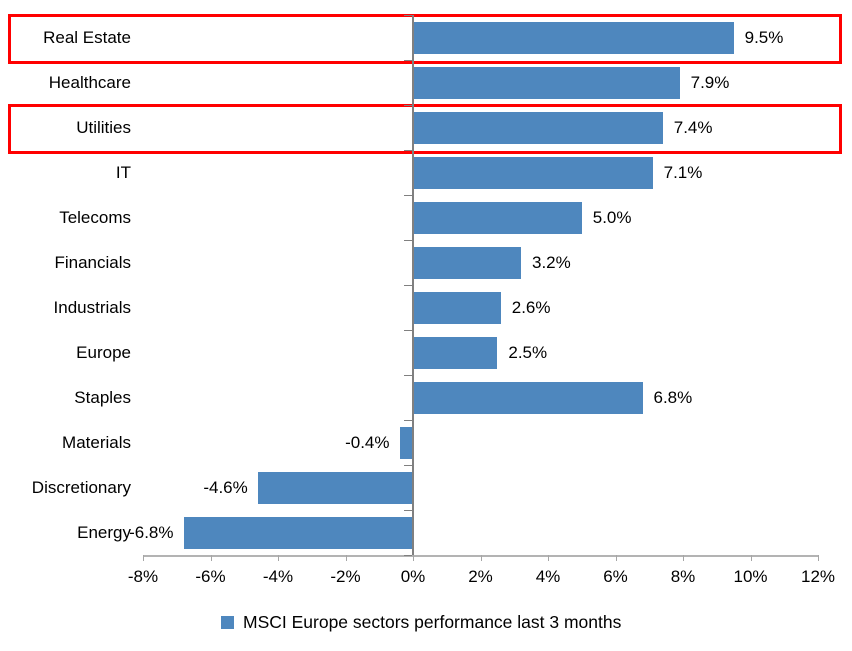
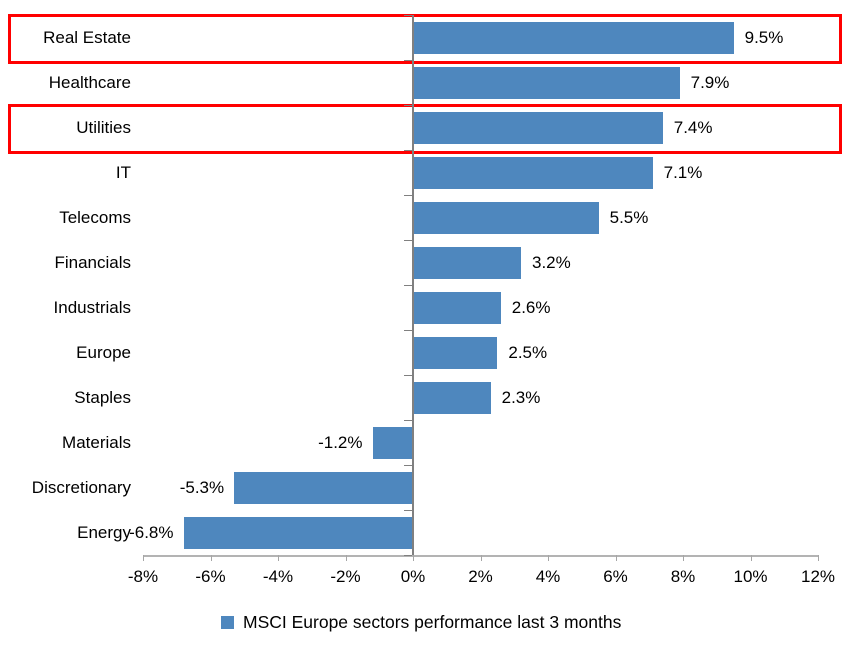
Telecoms: 5.0% -> 5.5%
Staples: 6.8% -> 2.3%
Materials: -0.4% -> -1.2%
Discretionary: -4.6% -> -5.3%
